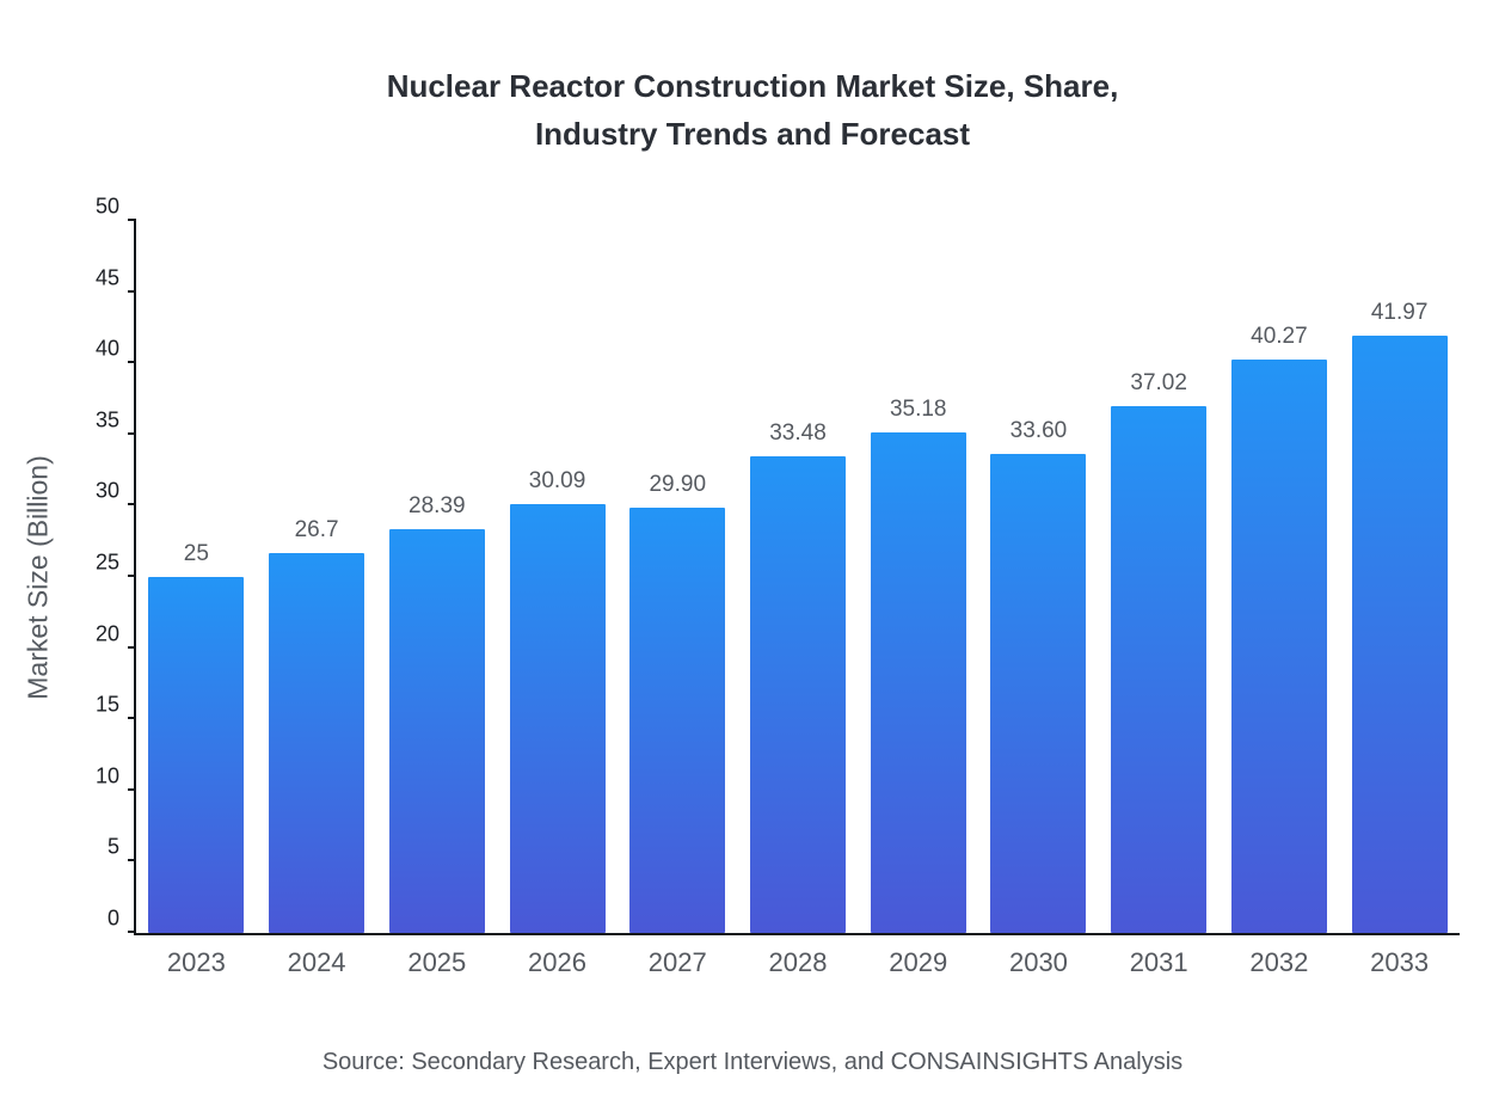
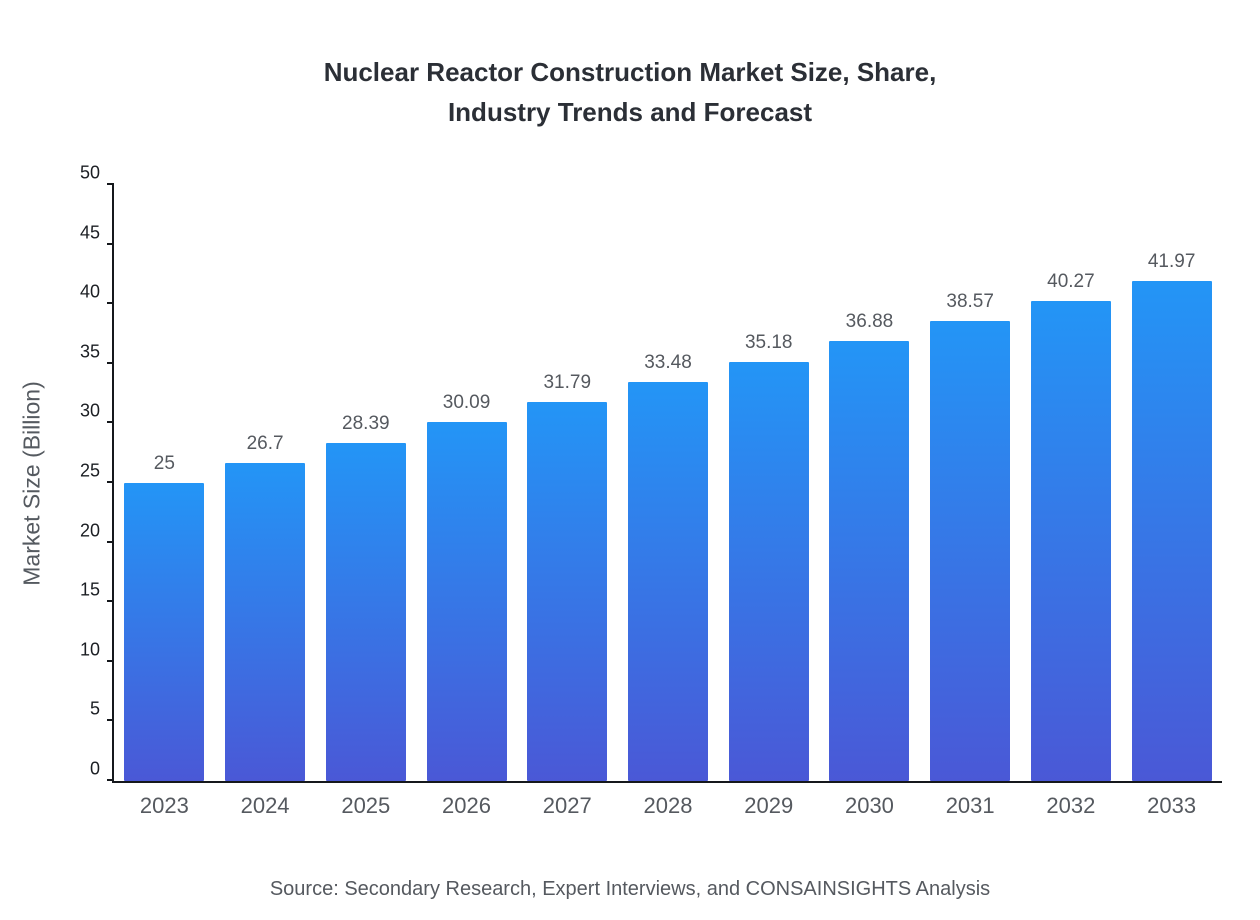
2027: 29.90 -> 31.79
2030: 33.60 -> 36.88
2031: 37.02 -> 38.57
